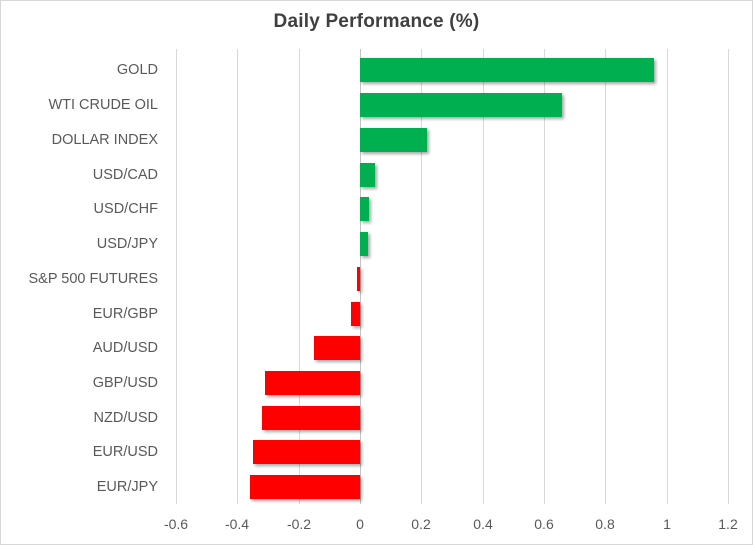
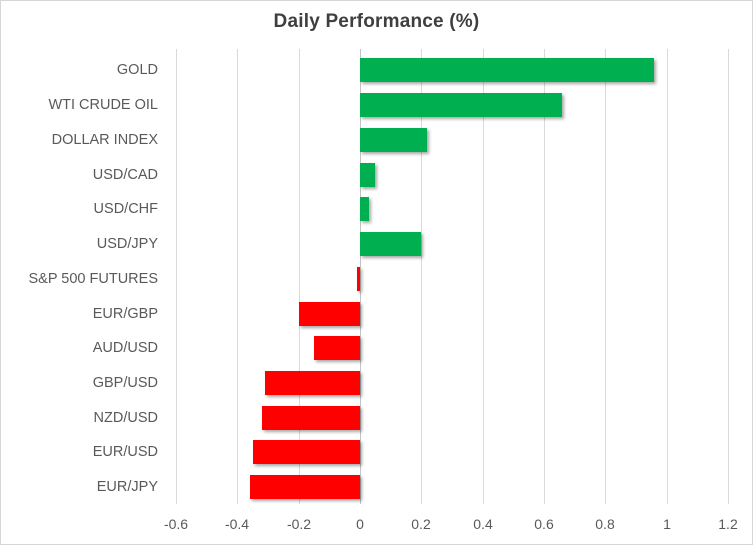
USD/JPY: 0.03 -> 0.20
EUR/GBP: -0.03 -> -0.20
